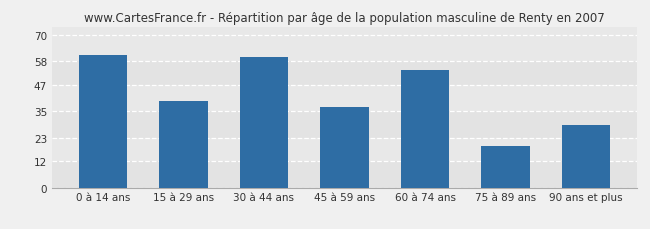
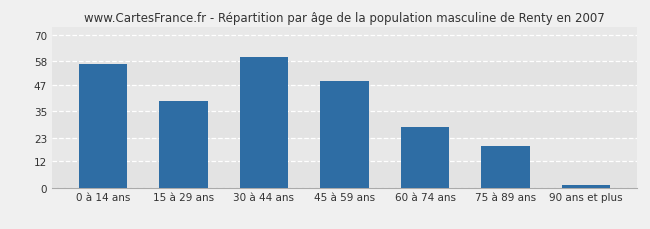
0 à 14 ans: 61 -> 57
45 à 59 ans: 37 -> 49
60 à 74 ans: 54 -> 28
90 ans et plus: 29 -> 1
